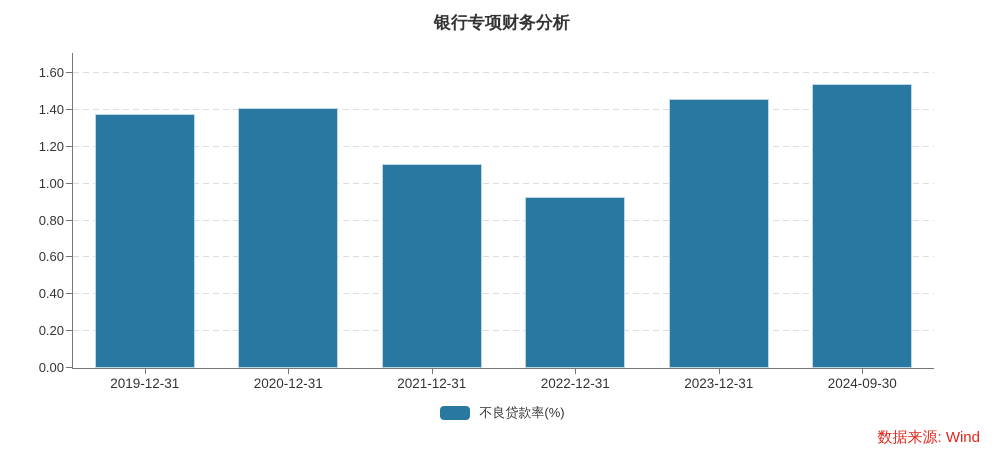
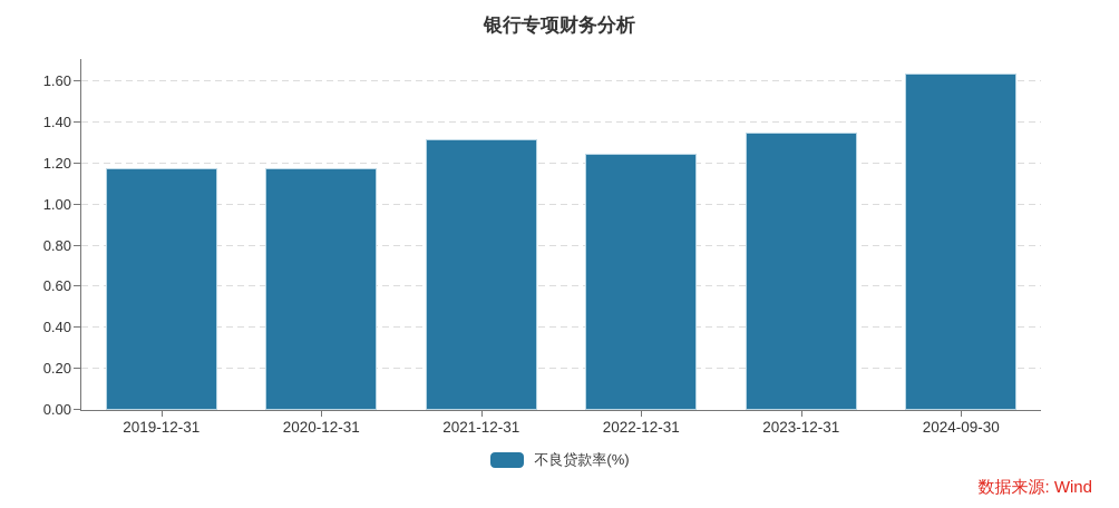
2019-12-31: 1.38 -> 1.18
2020-12-31: 1.41 -> 1.18
2021-12-31: 1.11 -> 1.32
2022-12-31: 0.93 -> 1.25
2023-12-31: 1.46 -> 1.35
2024-09-30: 1.54 -> 1.64
